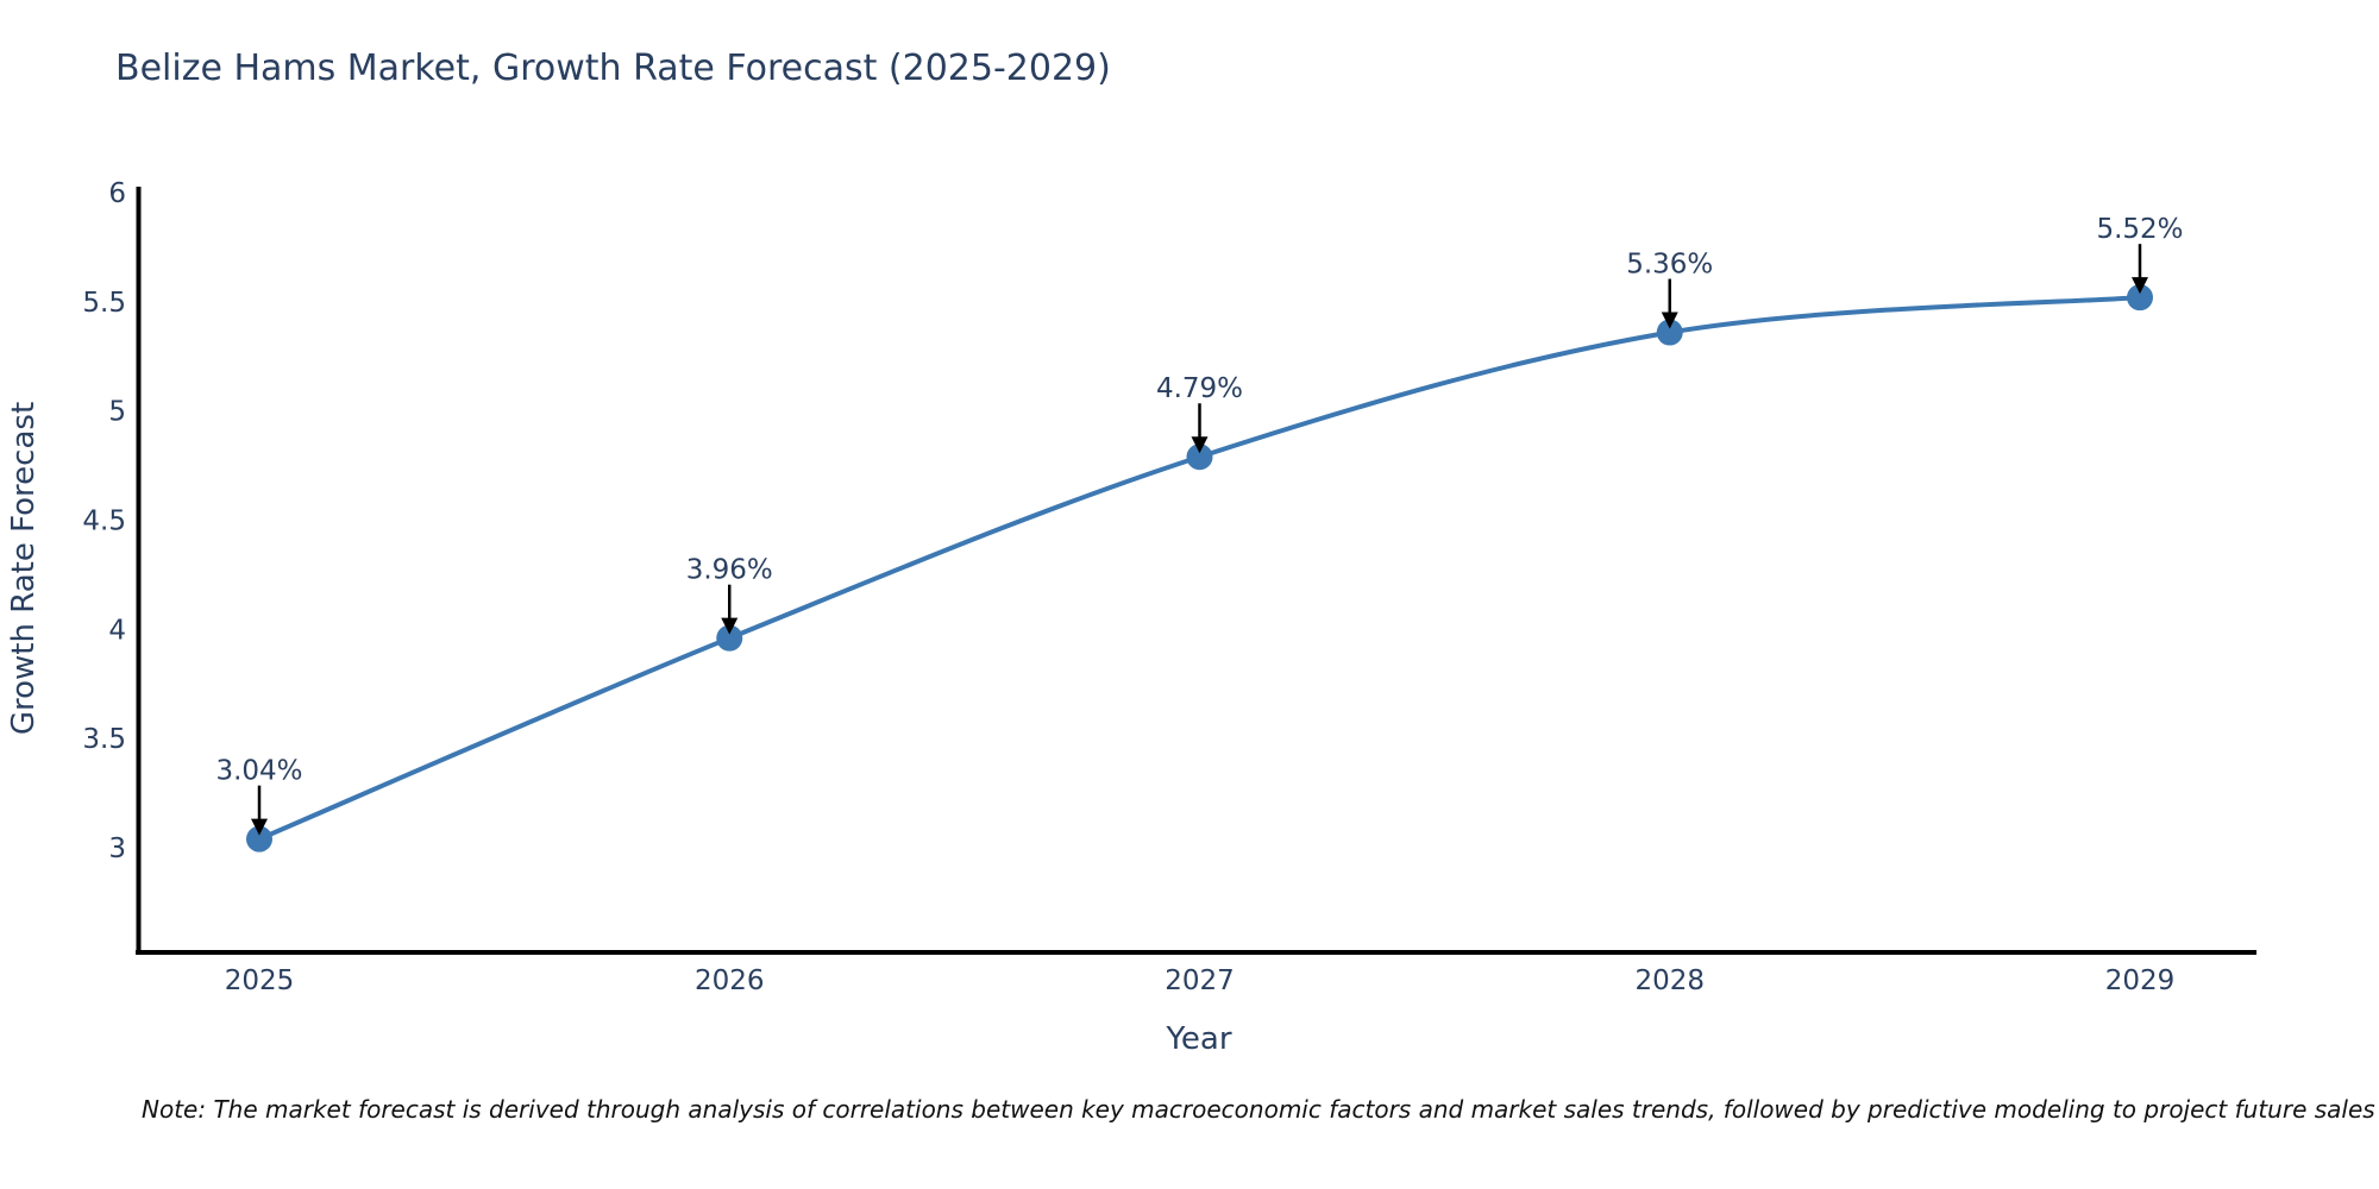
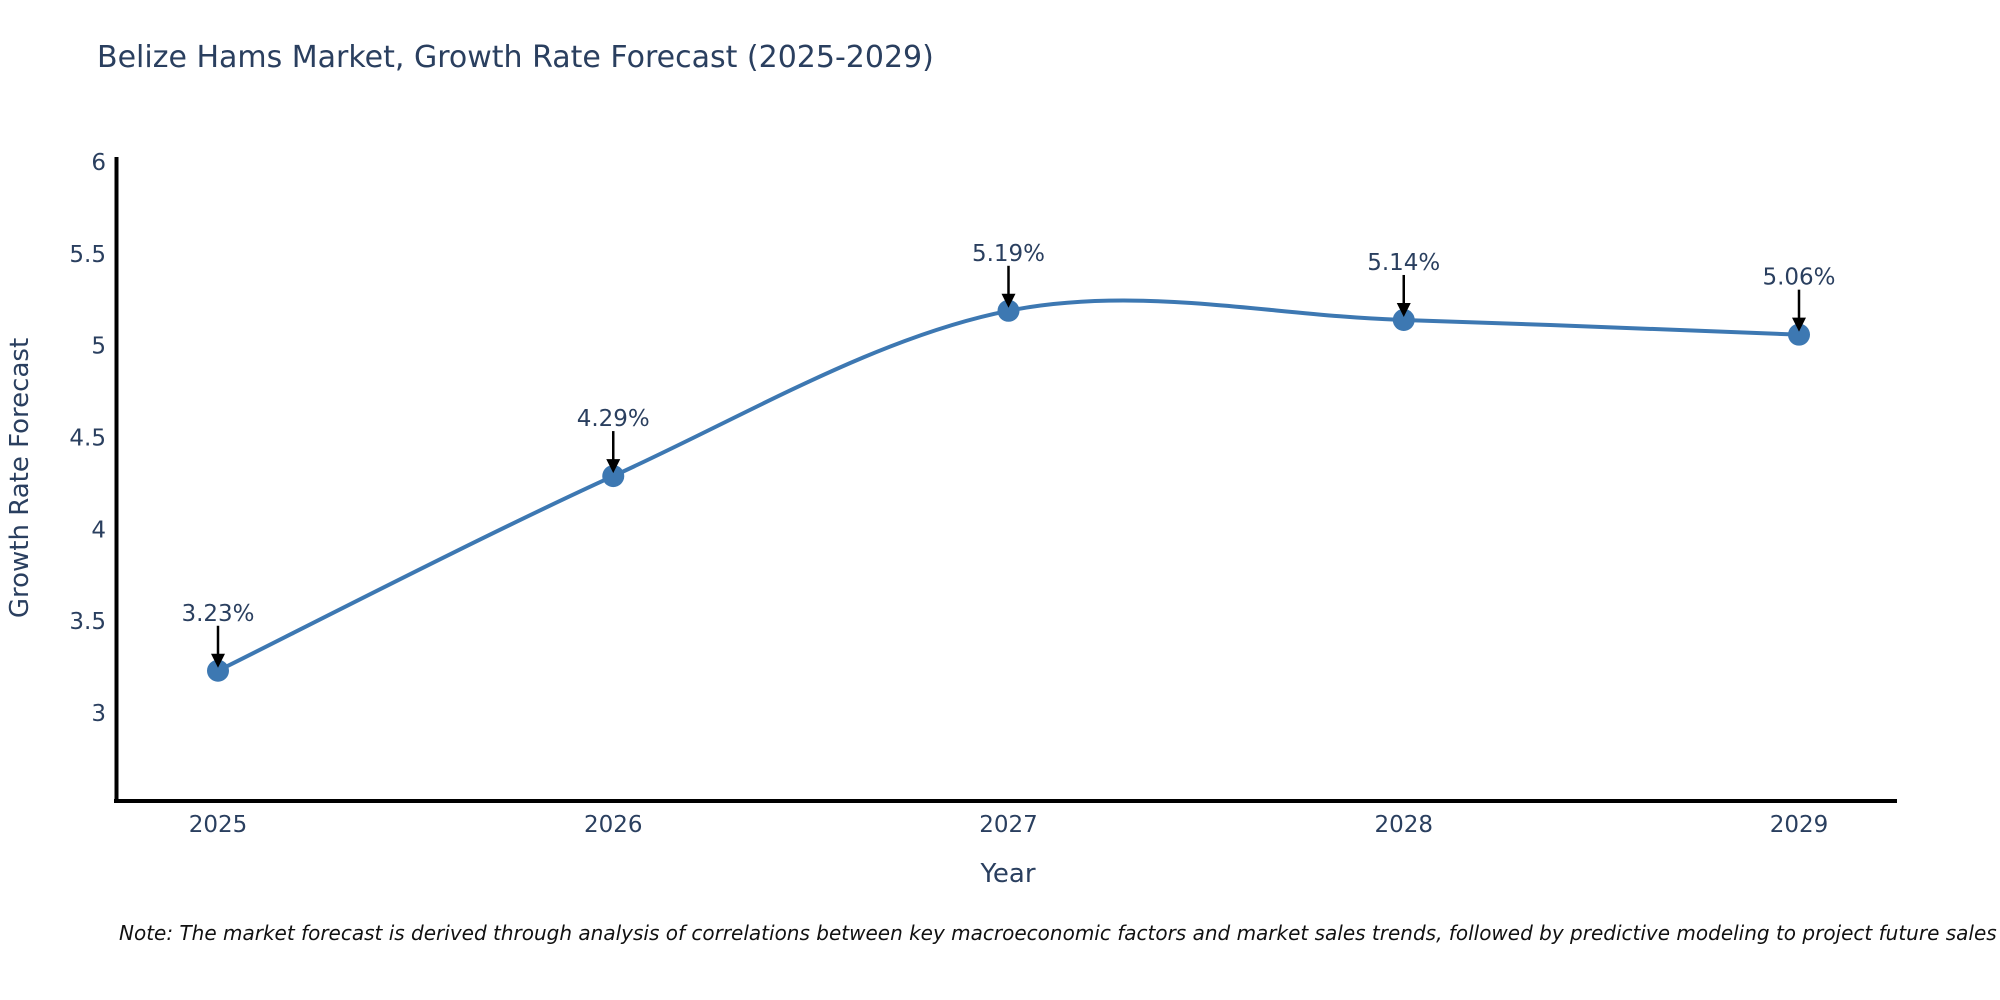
2025: 3.04% -> 3.23%
2026: 3.96% -> 4.29%
2027: 4.79% -> 5.19%
2028: 5.36% -> 5.14%
2029: 5.52% -> 5.06%
